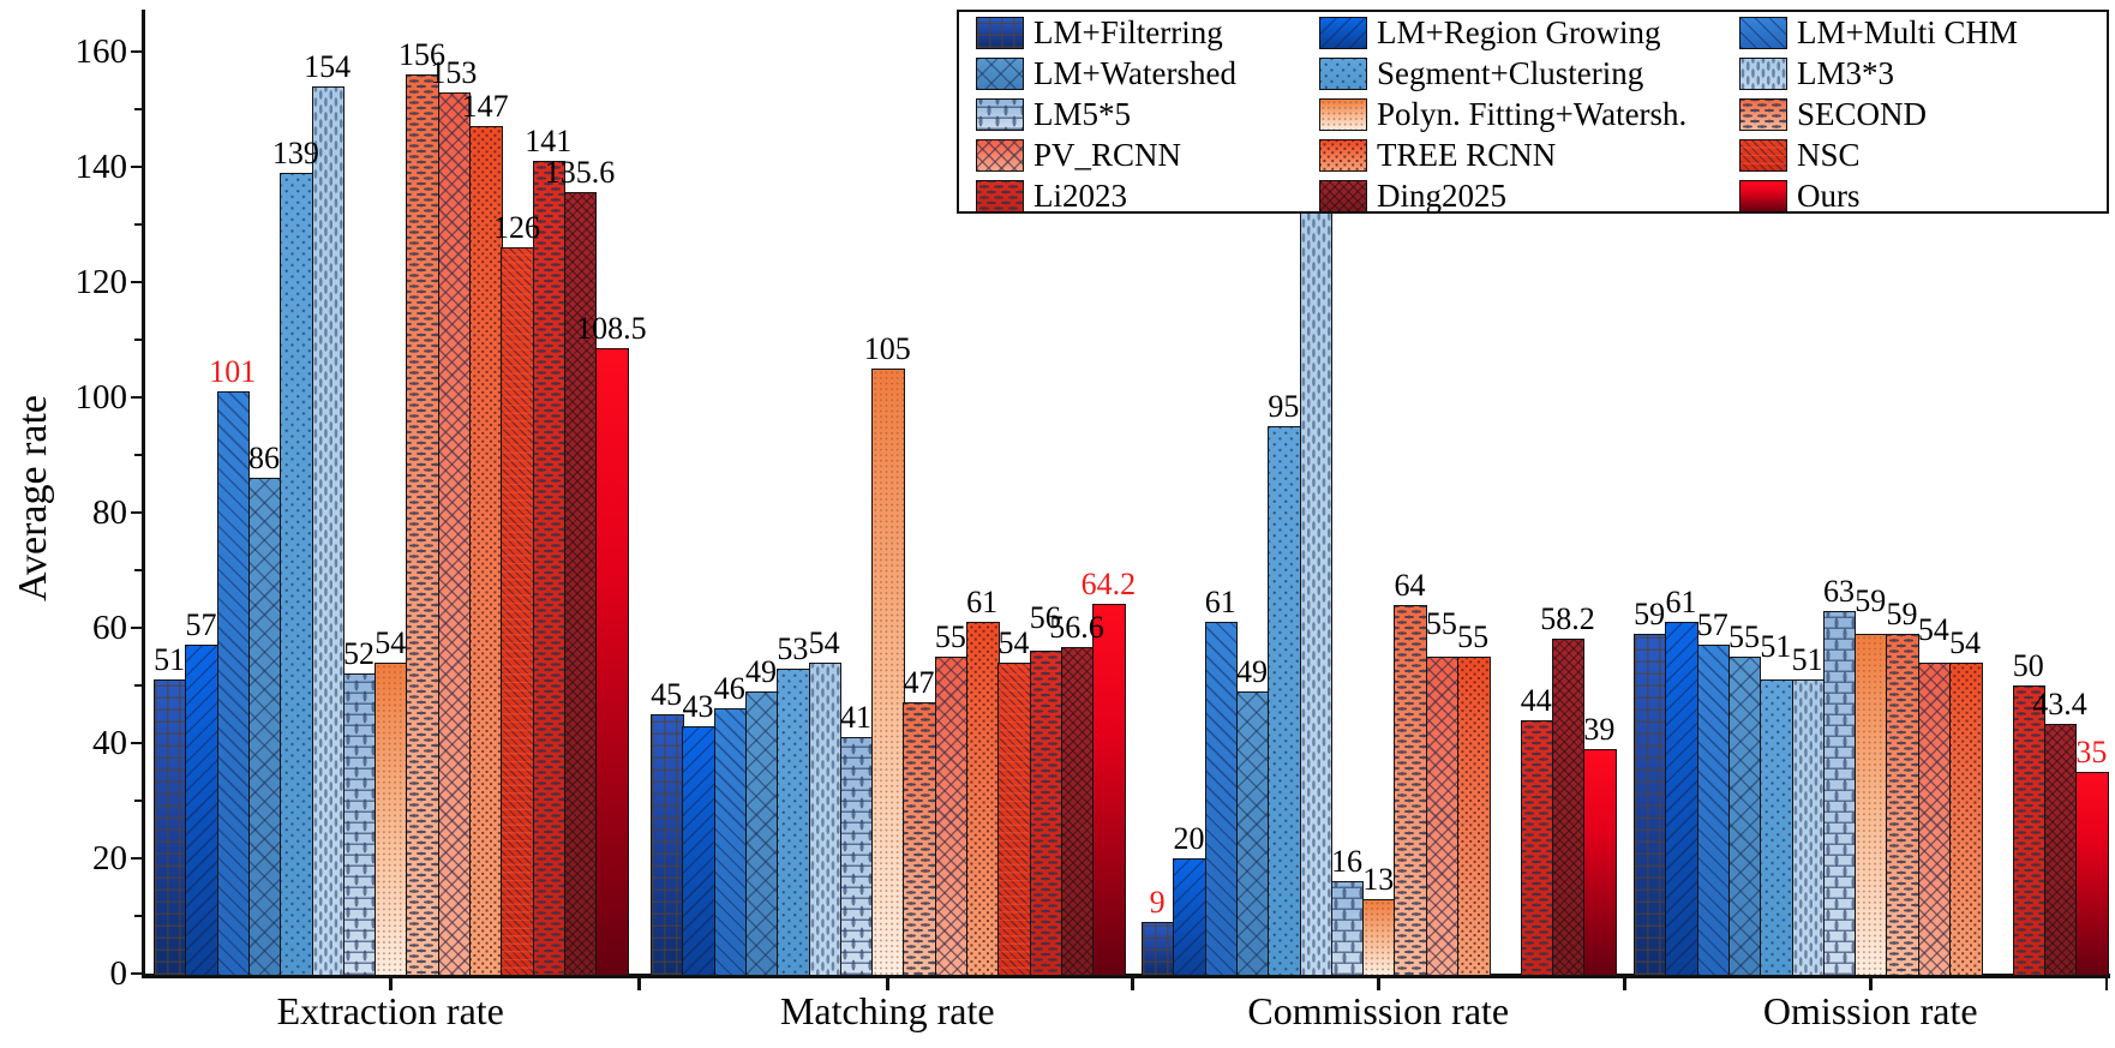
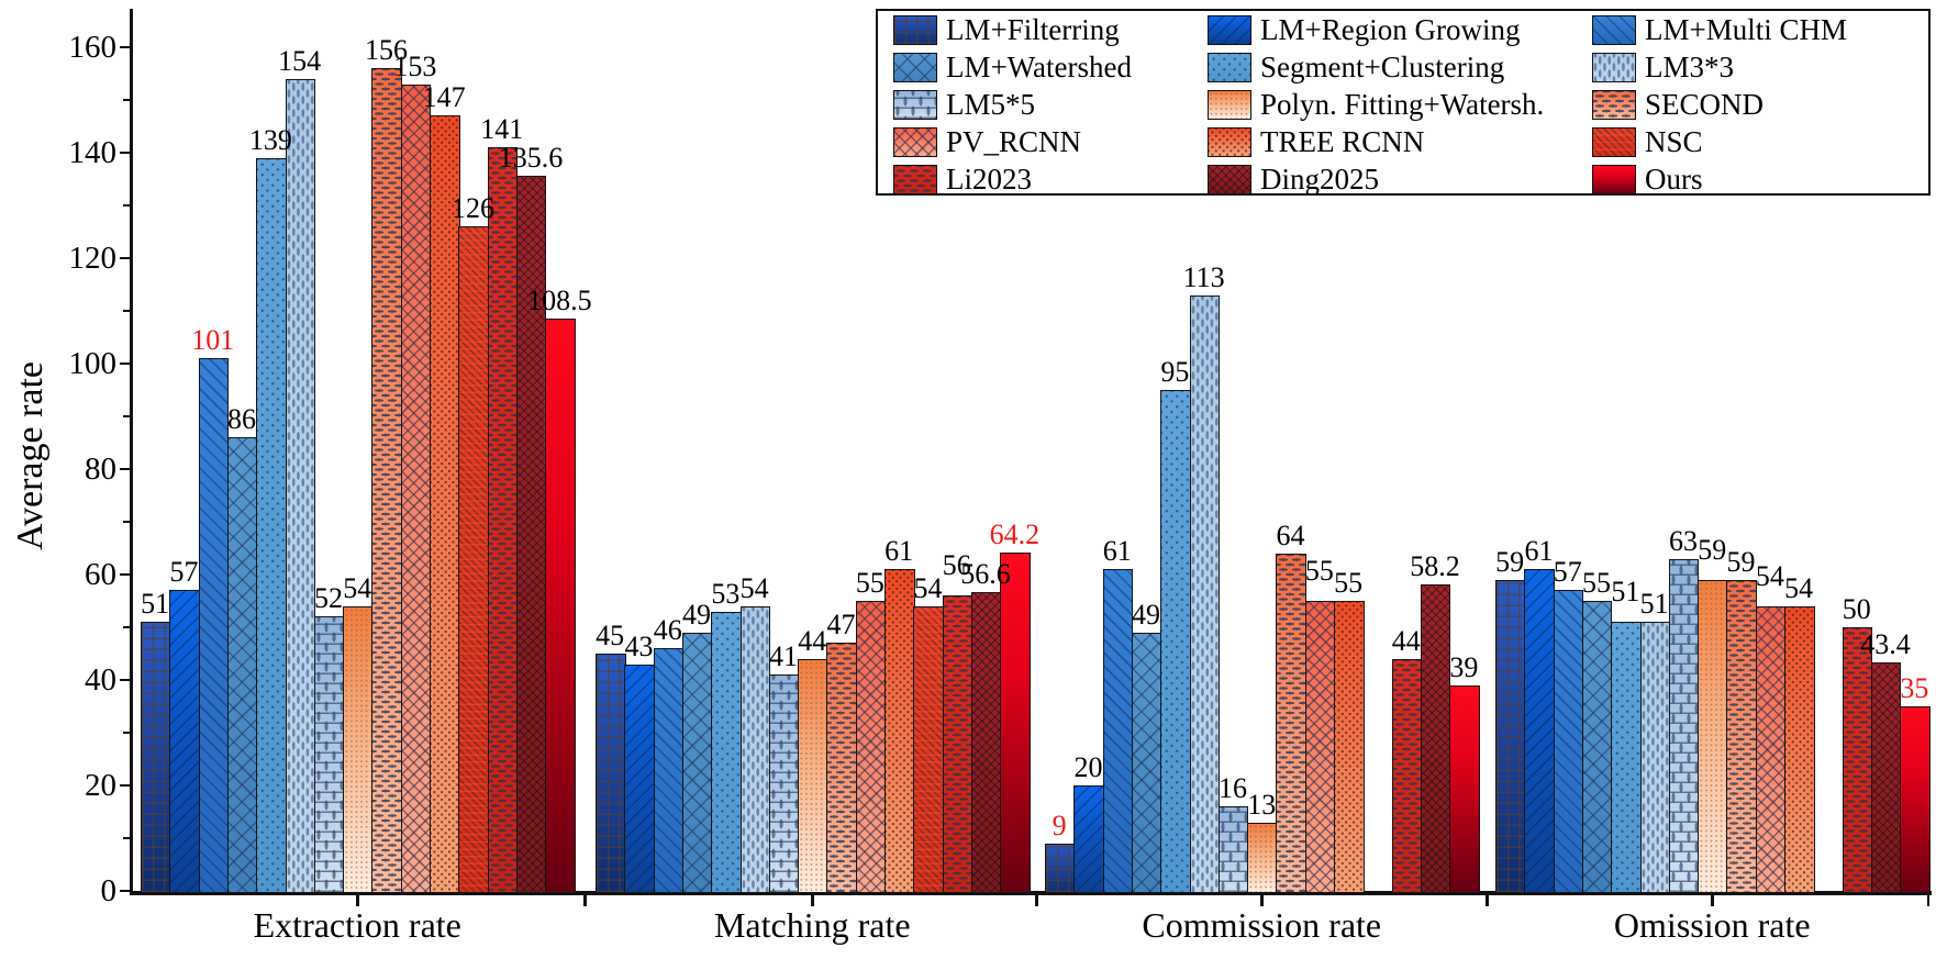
Polyn. Fitting+Watersh./Matching rate: 105 -> 44
LM3*3/Commission rate: 158 -> 113
